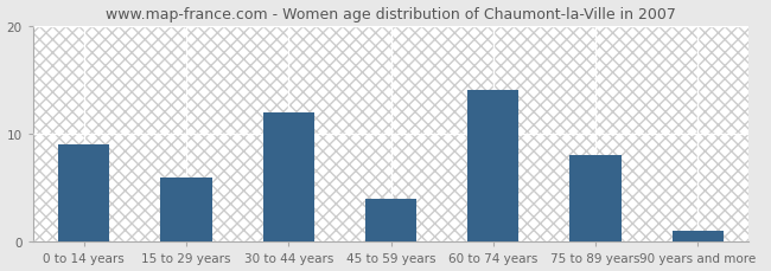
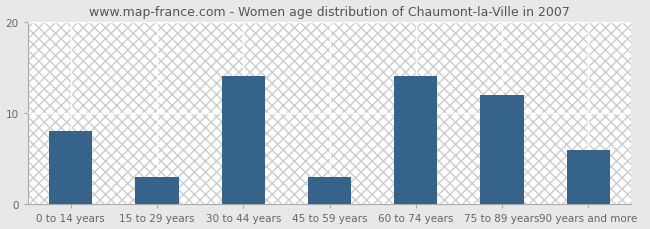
0 to 14 years: 9 -> 8
15 to 29 years: 6 -> 3
30 to 44 years: 12 -> 14
45 to 59 years: 4 -> 3
75 to 89 years: 8 -> 12
90 years and more: 1 -> 6
